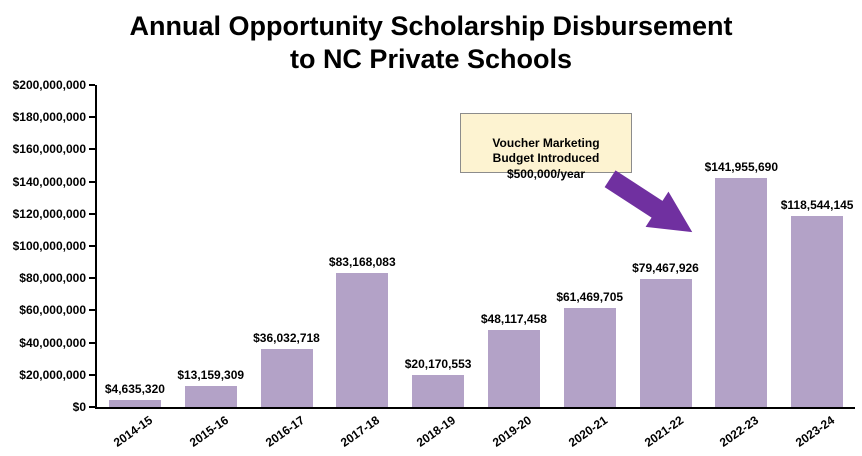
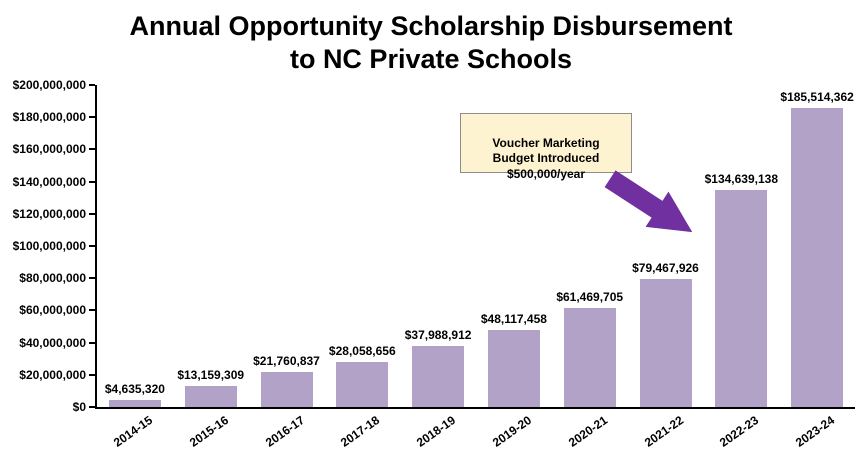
2016-17: $36,032,718 -> $21,760,837
2017-18: $83,168,083 -> $28,058,656
2018-19: $20,170,553 -> $37,988,912
2022-23: $141,955,690 -> $134,639,138
2023-24: $118,544,145 -> $185,514,362
